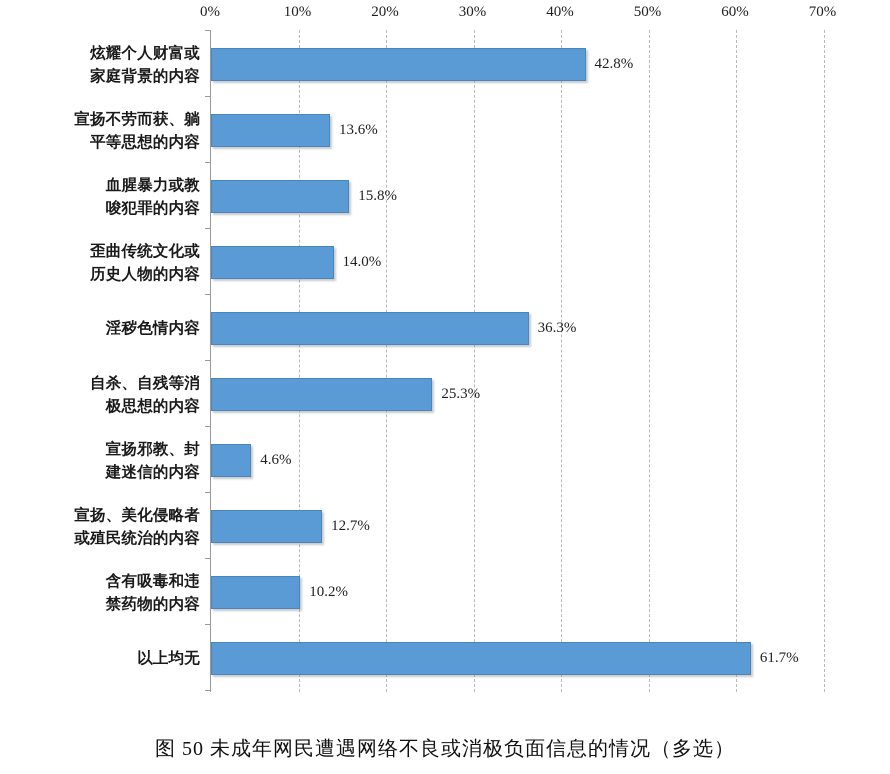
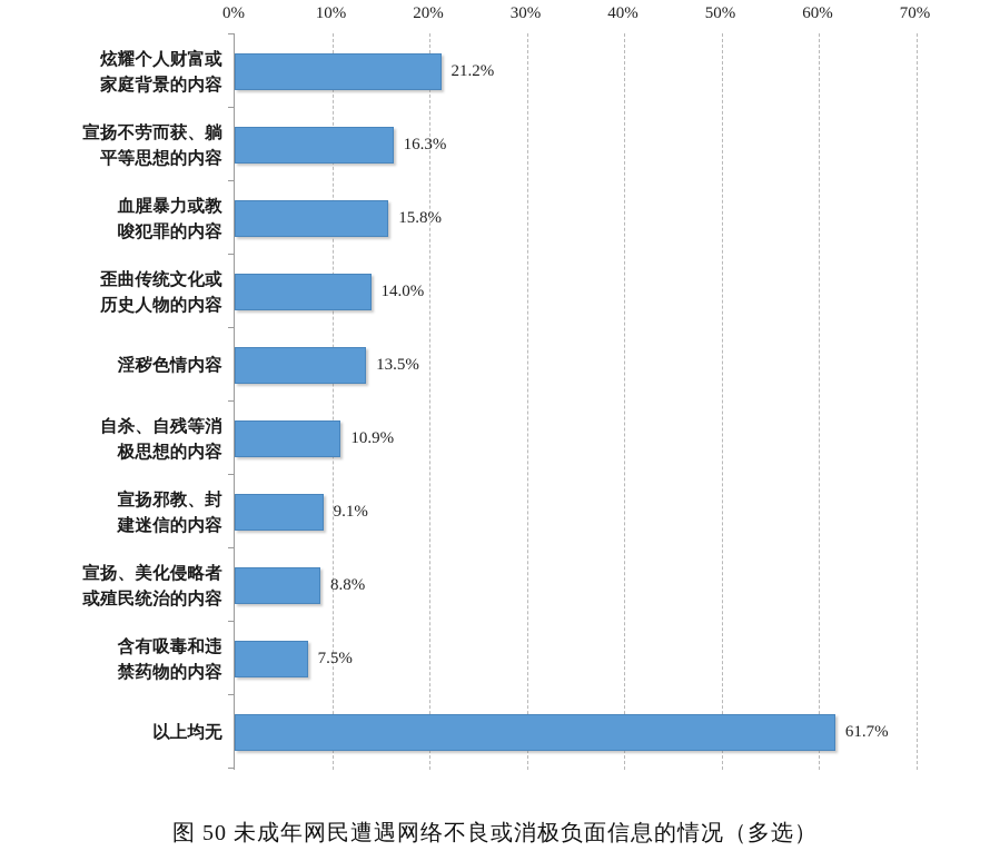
炫耀个人财富或 家庭背景的内容: 42.8% -> 21.2%
宣扬不劳而获、躺 平等思想的内容: 13.6% -> 16.3%
淫秽色情内容: 36.3% -> 13.5%
自杀、自残等消 极思想的内容: 25.3% -> 10.9%
宣扬邪教、封 建迷信的内容: 4.6% -> 9.1%
宣扬、美化侵略者 或殖民统治的内容: 12.7% -> 8.8%
含有吸毒和违 禁药物的内容: 10.2% -> 7.5%
